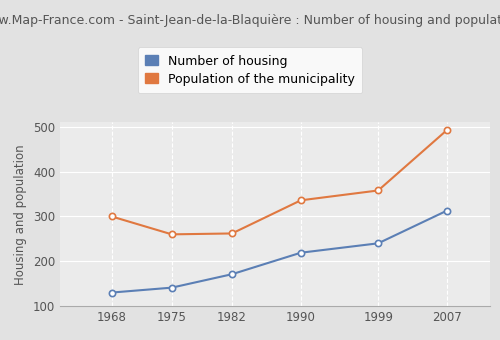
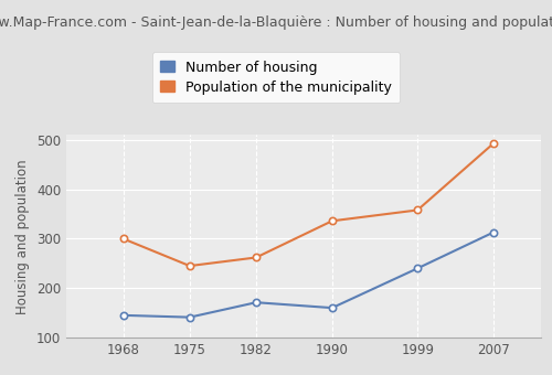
Number of housing/1968: 130 -> 145
Population of the municipality/1975: 260 -> 245
Number of housing/1990: 219 -> 160
